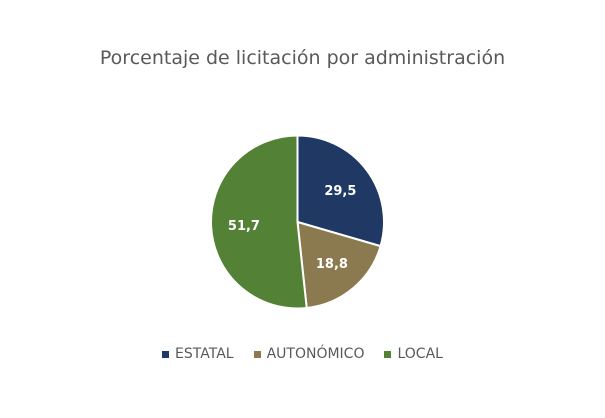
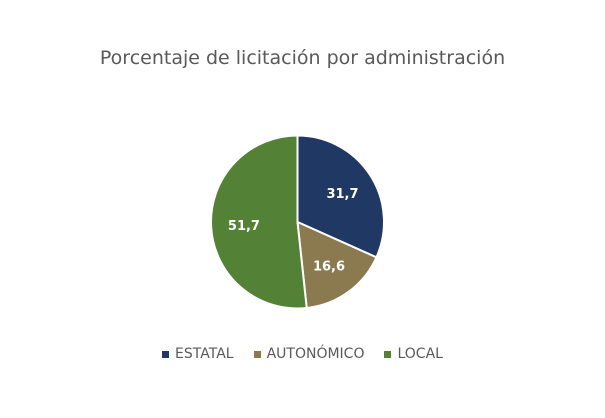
ESTATAL: 29,5 -> 31,7
AUTONÓMICO: 18,8 -> 16,6
